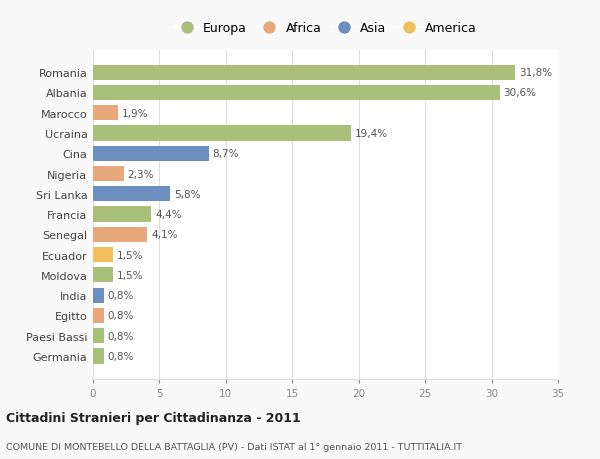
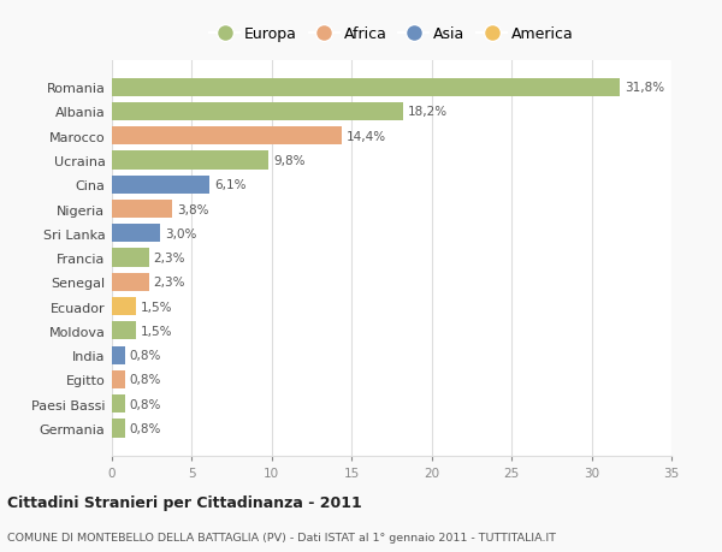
Albania: 30,6% -> 18,2%
Marocco: 1,9% -> 14,4%
Ucraina: 19,4% -> 9,8%
Cina: 8,7% -> 6,1%
Nigeria: 2,3% -> 3,8%
Sri Lanka: 5,8% -> 3,0%
Francia: 4,4% -> 2,3%
Senegal: 4,1% -> 2,3%
